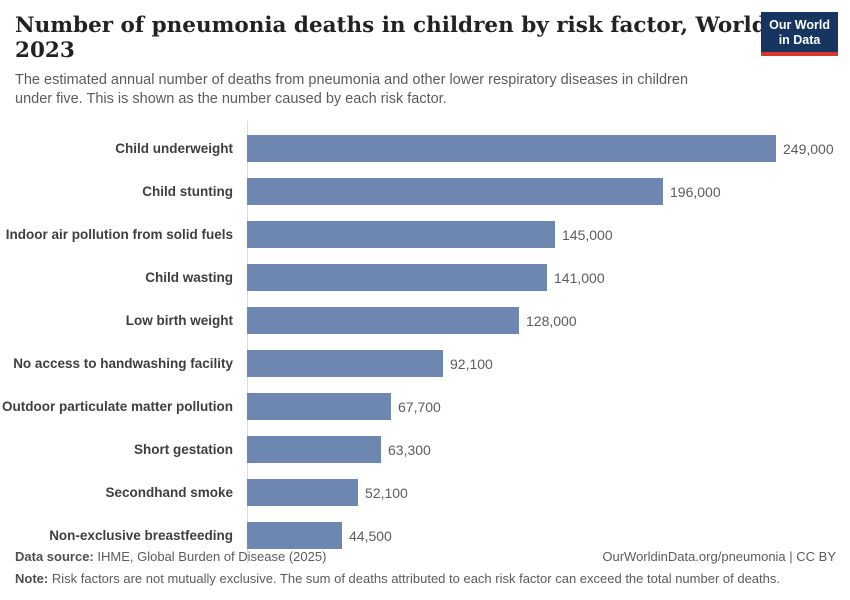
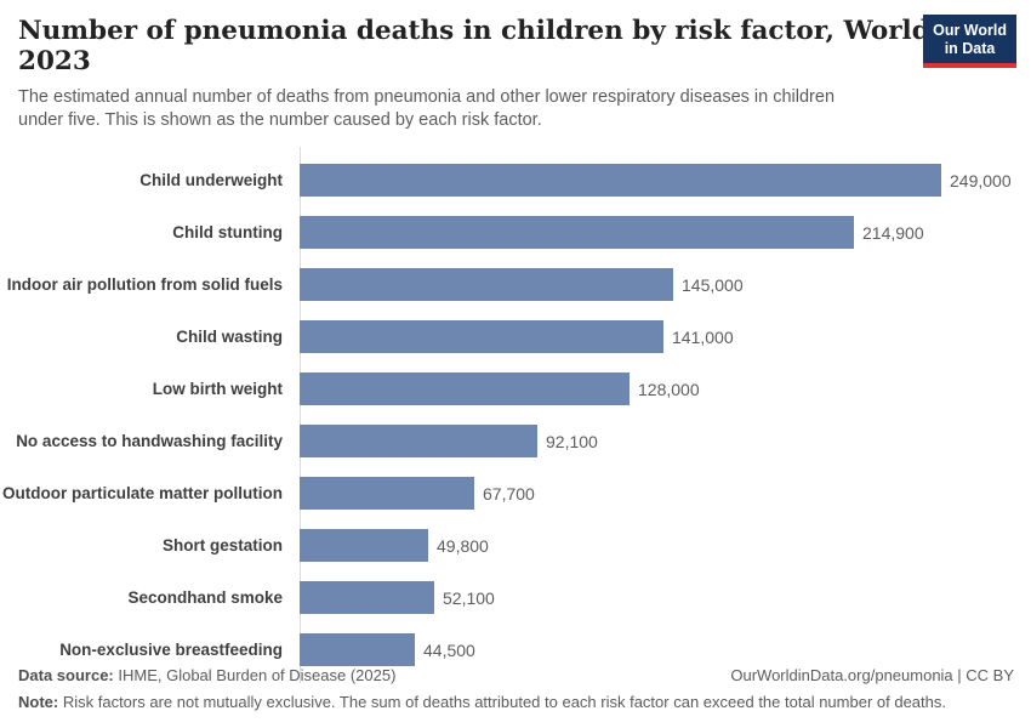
Child stunting: 196,000 -> 214,900
Short gestation: 63,300 -> 49,800
